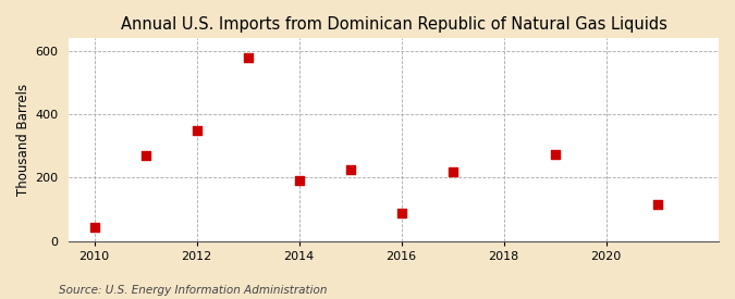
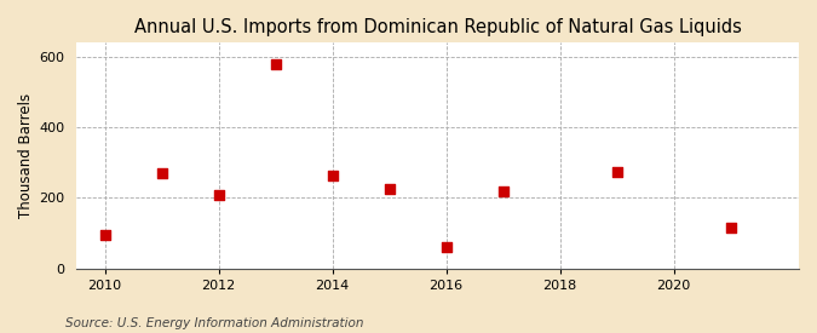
2010: 45 -> 95
2012: 350 -> 210
2014: 190 -> 265
2016: 90 -> 60
